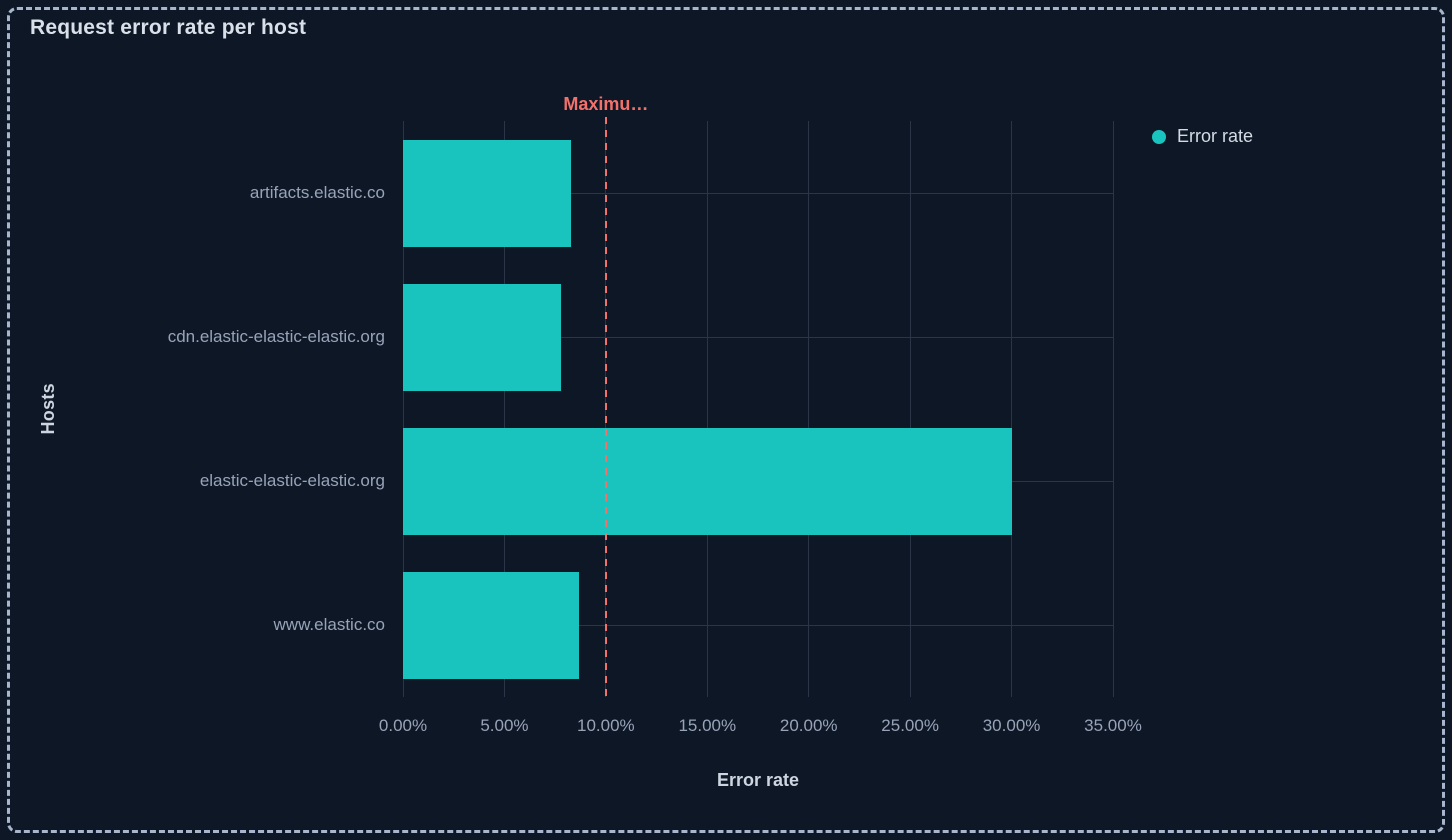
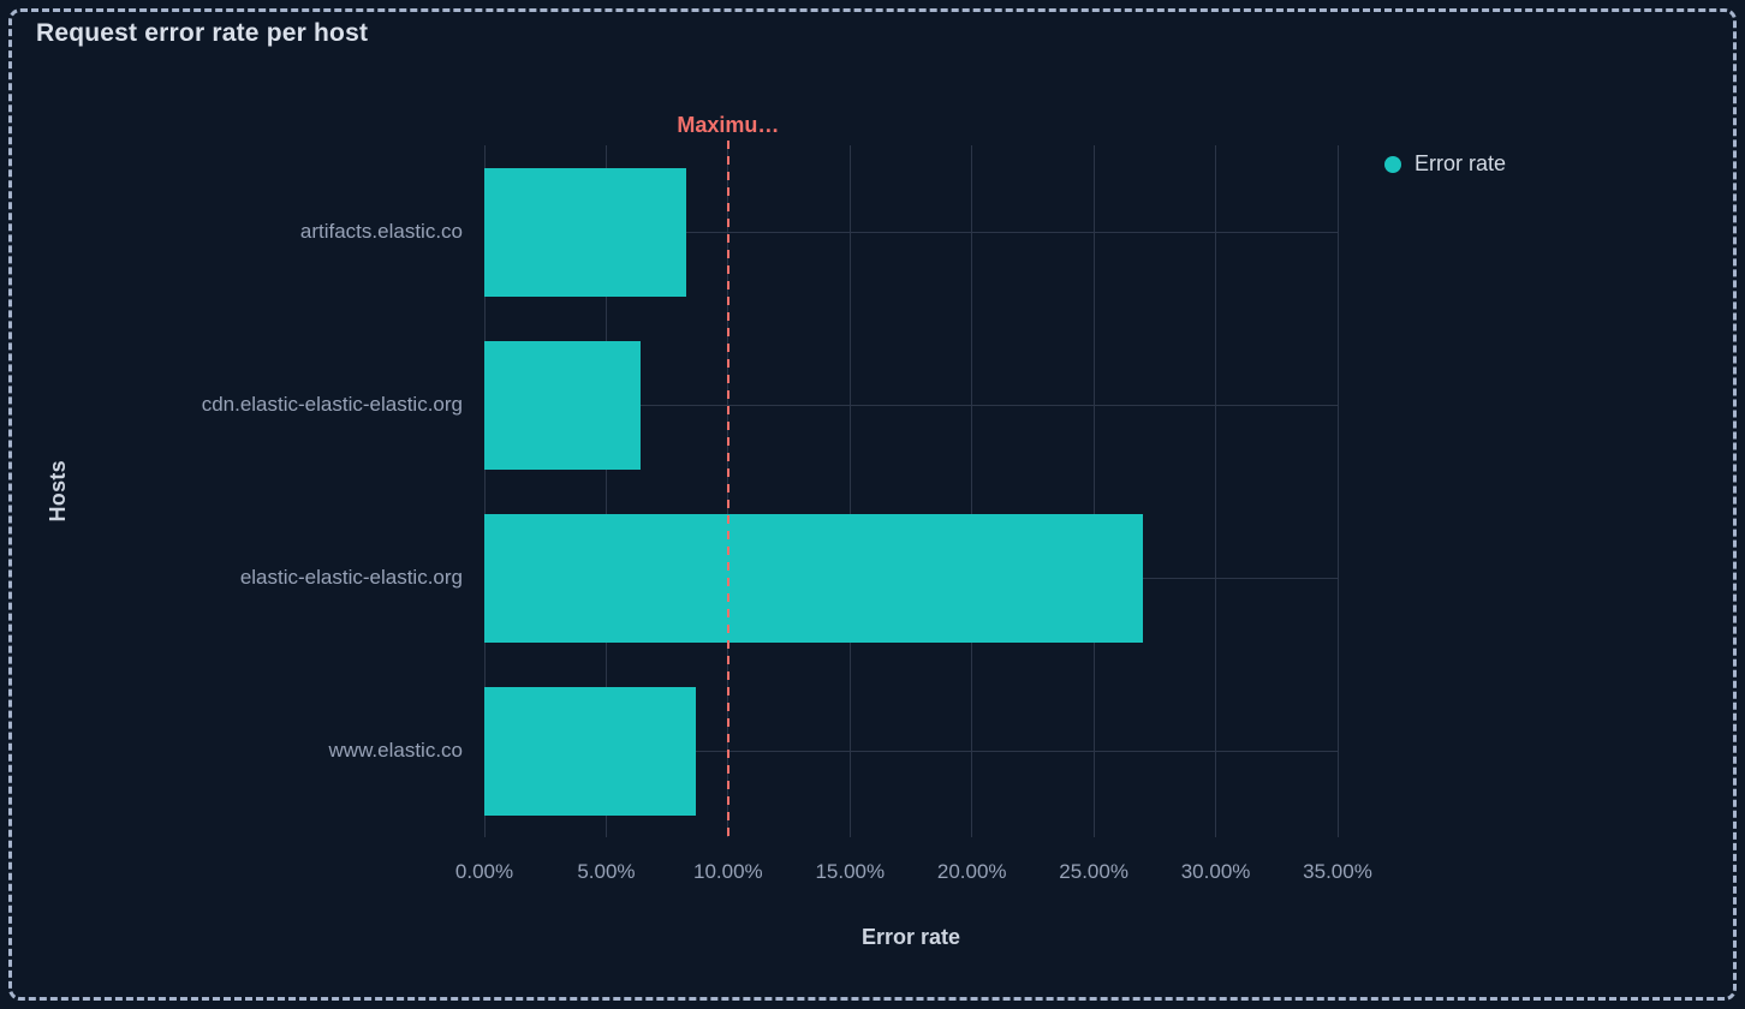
cdn.elastic-elastic-elastic.org: 7.8% -> 6.4%
elastic-elastic-elastic.org: 30.0% -> 27.0%
